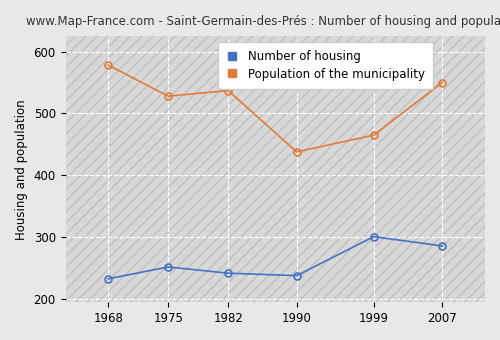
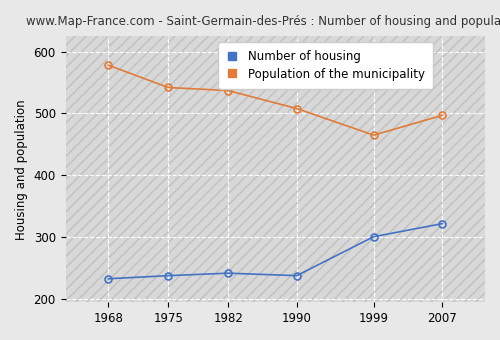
Number of housing/1975: 252 -> 238
Population of the municipality/1975: 528 -> 542
Population of the municipality/1990: 438 -> 508
Number of housing/2007: 286 -> 322
Population of the municipality/2007: 550 -> 497
